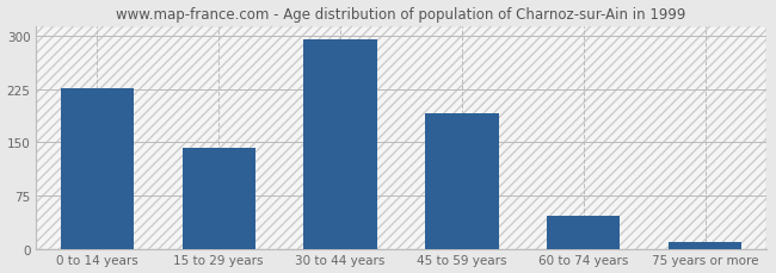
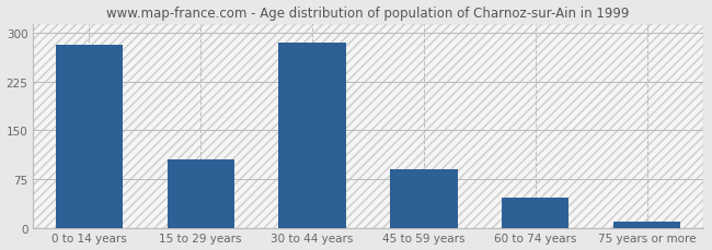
0 to 14 years: 226 -> 283
15 to 29 years: 142 -> 105
30 to 44 years: 296 -> 285
45 to 59 years: 192 -> 90
